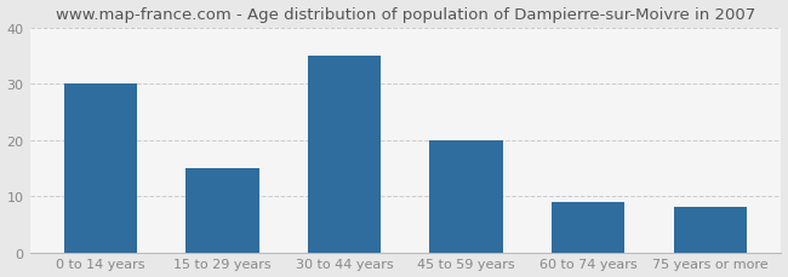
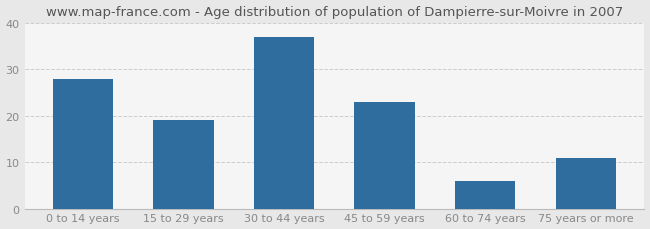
0 to 14 years: 30 -> 28
15 to 29 years: 15 -> 19
30 to 44 years: 35 -> 37
45 to 59 years: 20 -> 23
60 to 74 years: 9 -> 6
75 years or more: 8 -> 11
